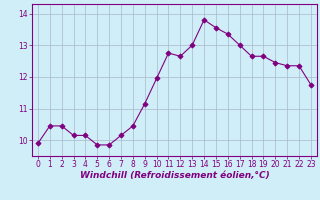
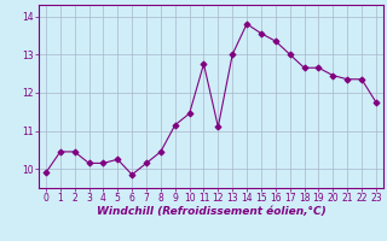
5: 9.85 -> 10.25
10: 11.95 -> 11.45
12: 12.65 -> 11.10
